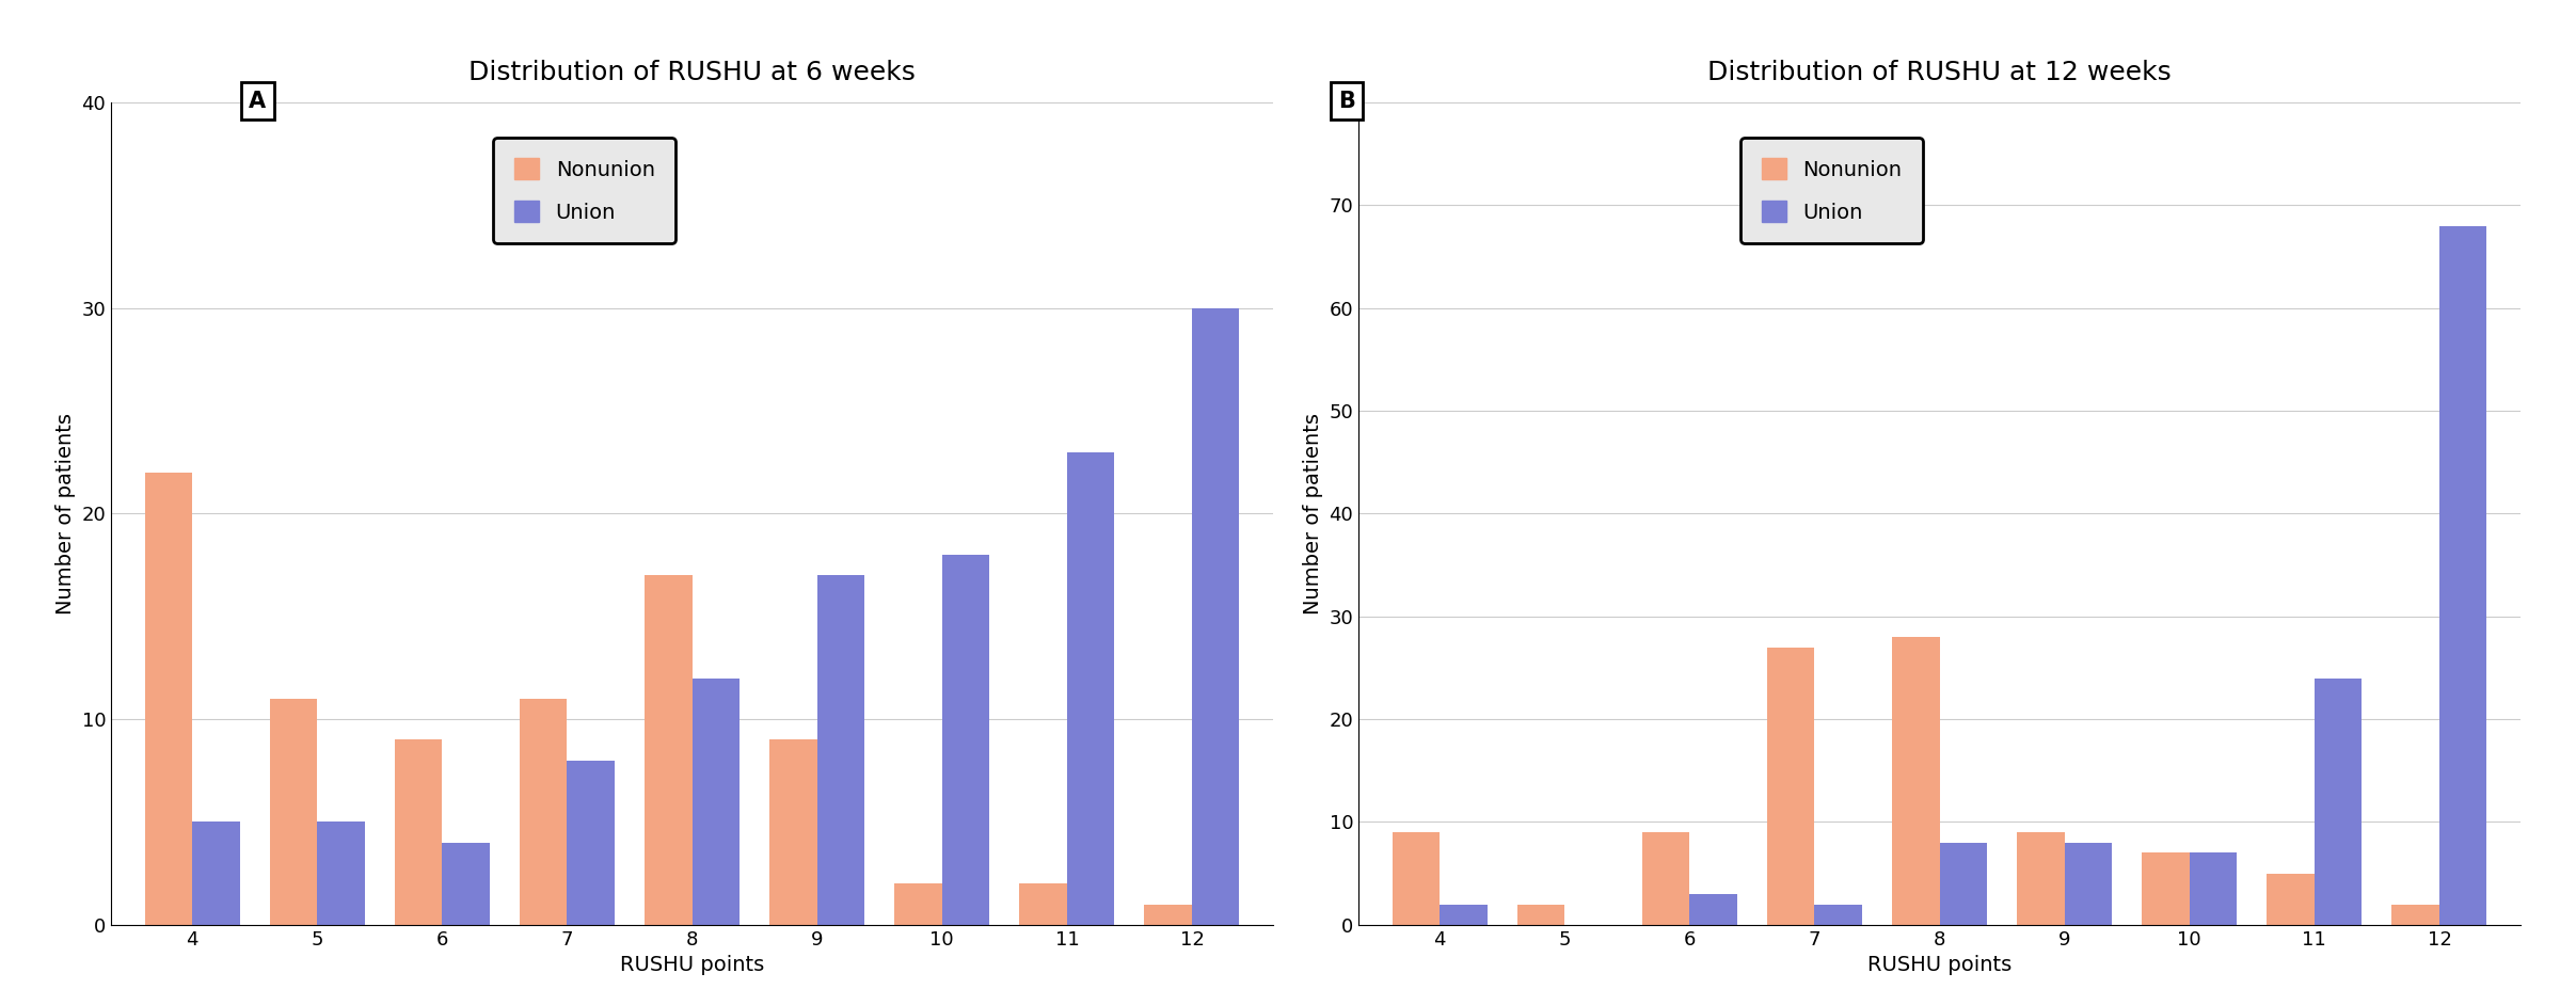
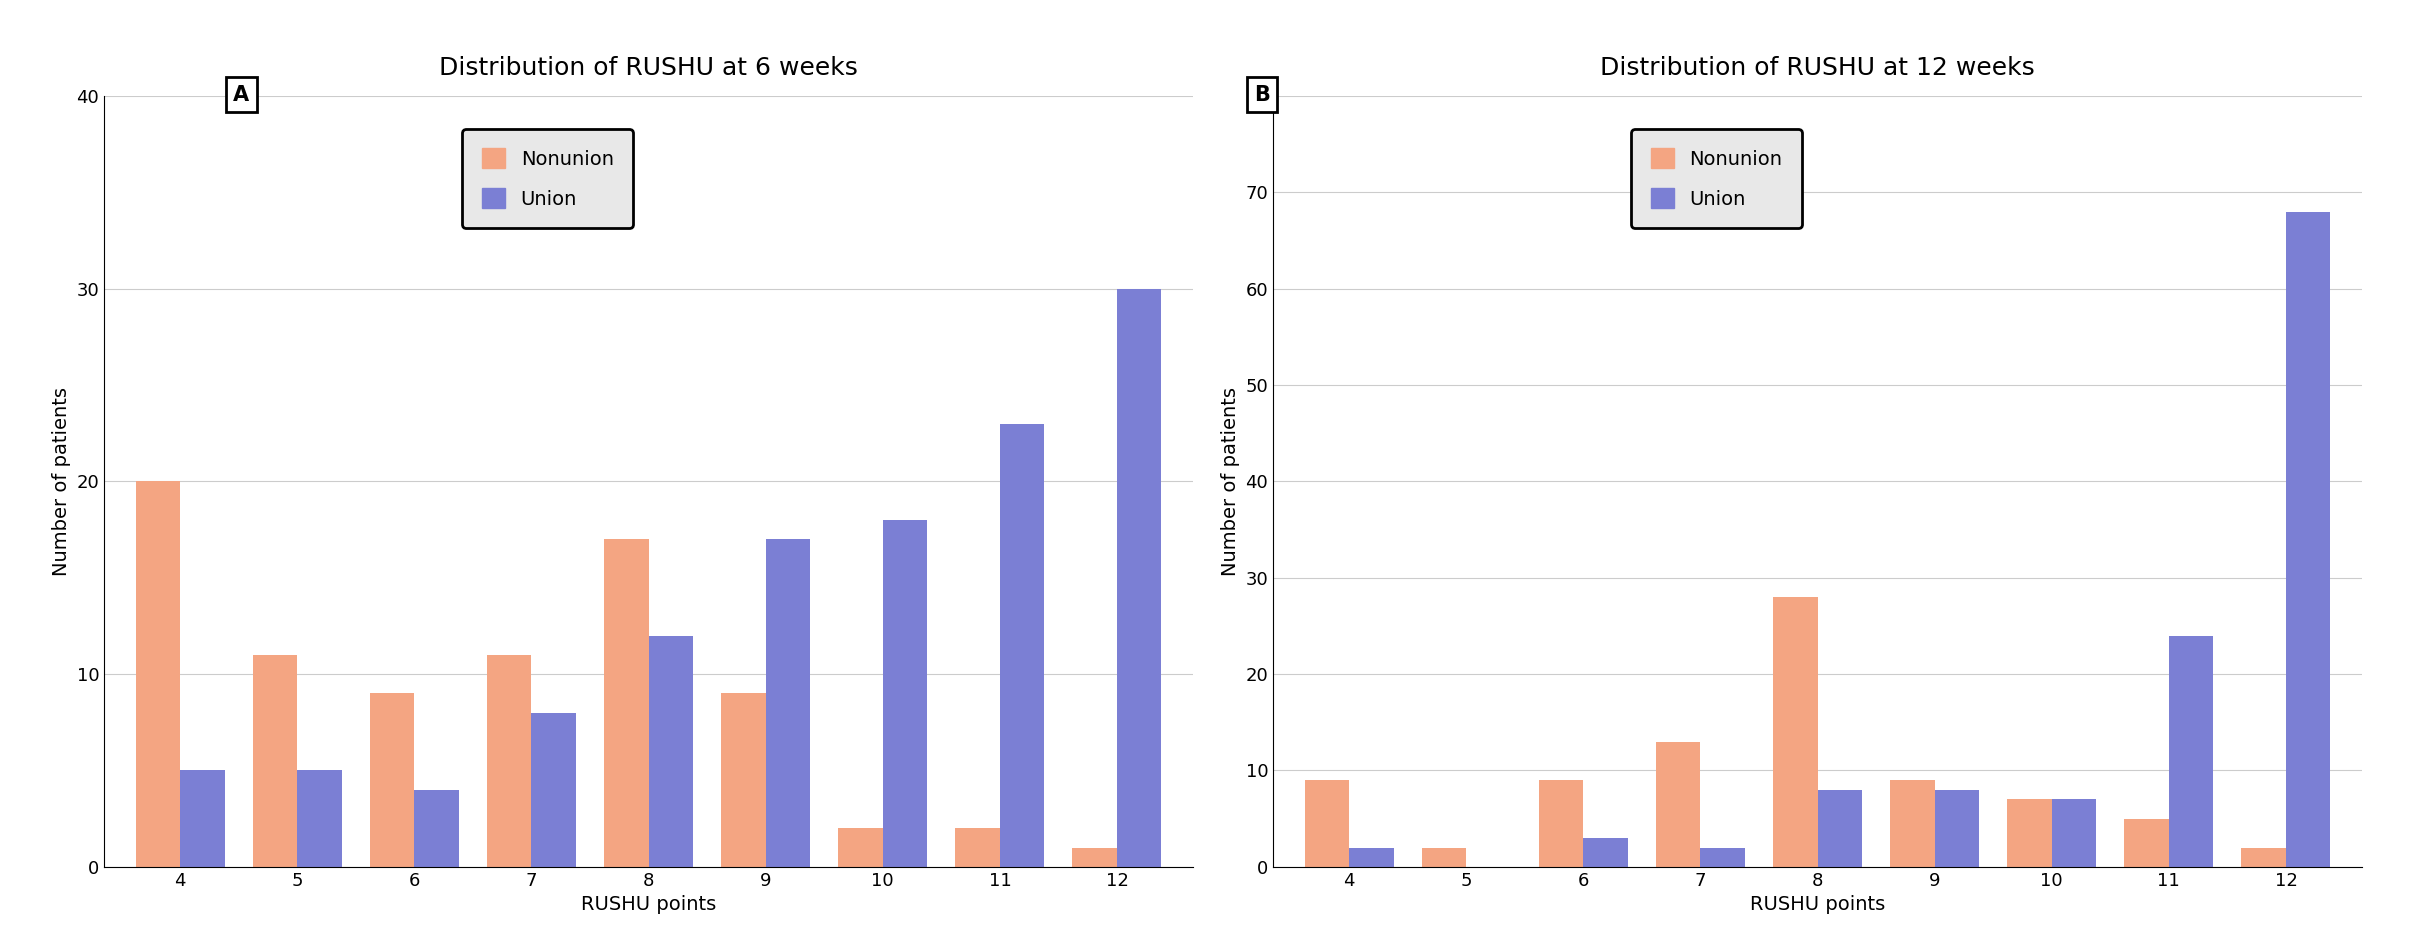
Distribution of RUSHU at 6 weeks/Nonunion/4: 22 -> 20
Distribution of RUSHU at 12 weeks/Nonunion/7: 27 -> 13
